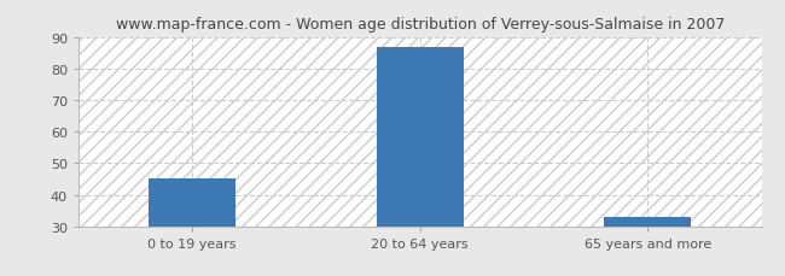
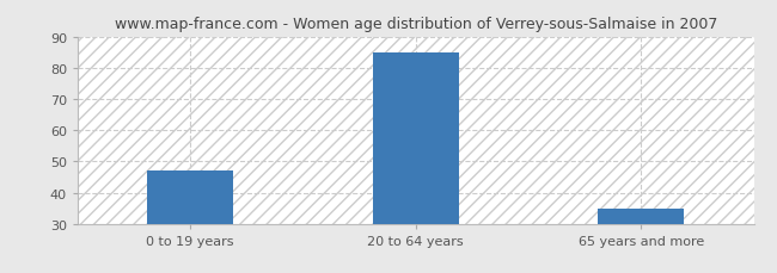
0 to 19 years: 45 -> 47
20 to 64 years: 87 -> 85
65 years and more: 33 -> 35
